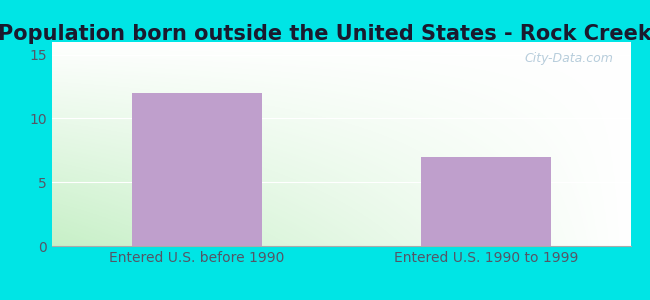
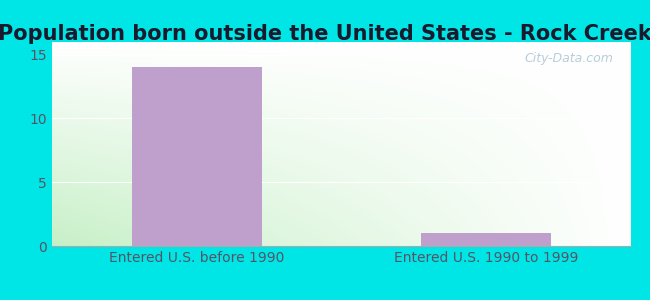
Entered U.S. before 1990: 12 -> 14
Entered U.S. 1990 to 1999: 7 -> 1
